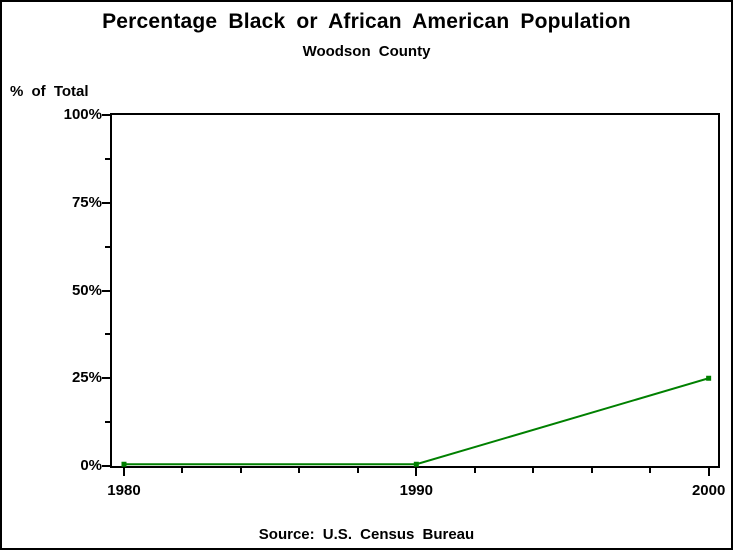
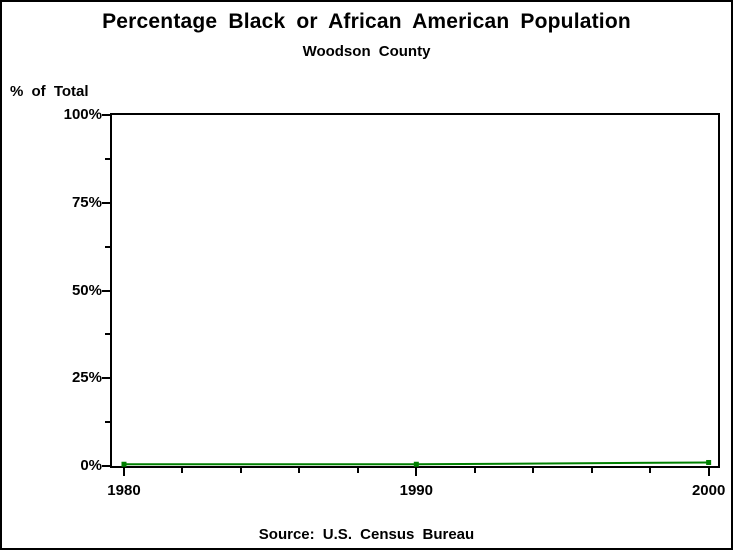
2000: 25% -> 1%
